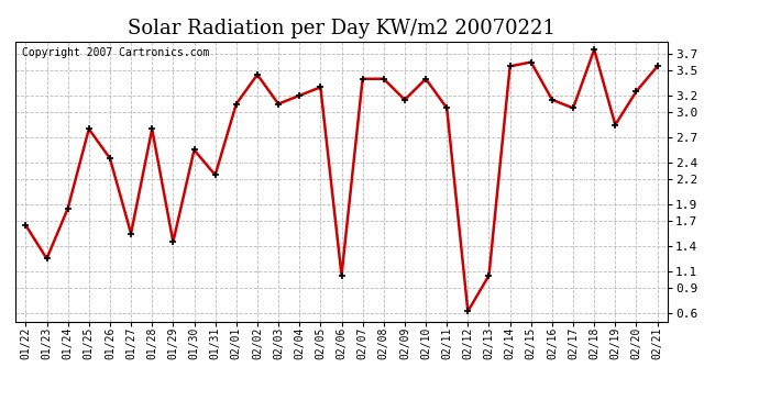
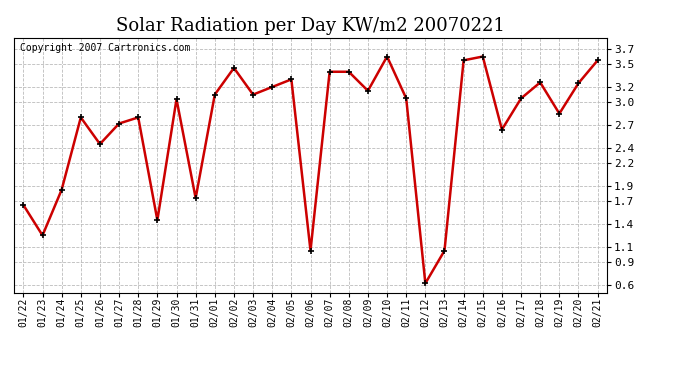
01/27: 1.55 -> 2.72
01/30: 2.55 -> 3.04
01/31: 2.25 -> 1.74
02/10: 3.40 -> 3.60
02/16: 3.15 -> 2.64
02/18: 3.75 -> 3.26
